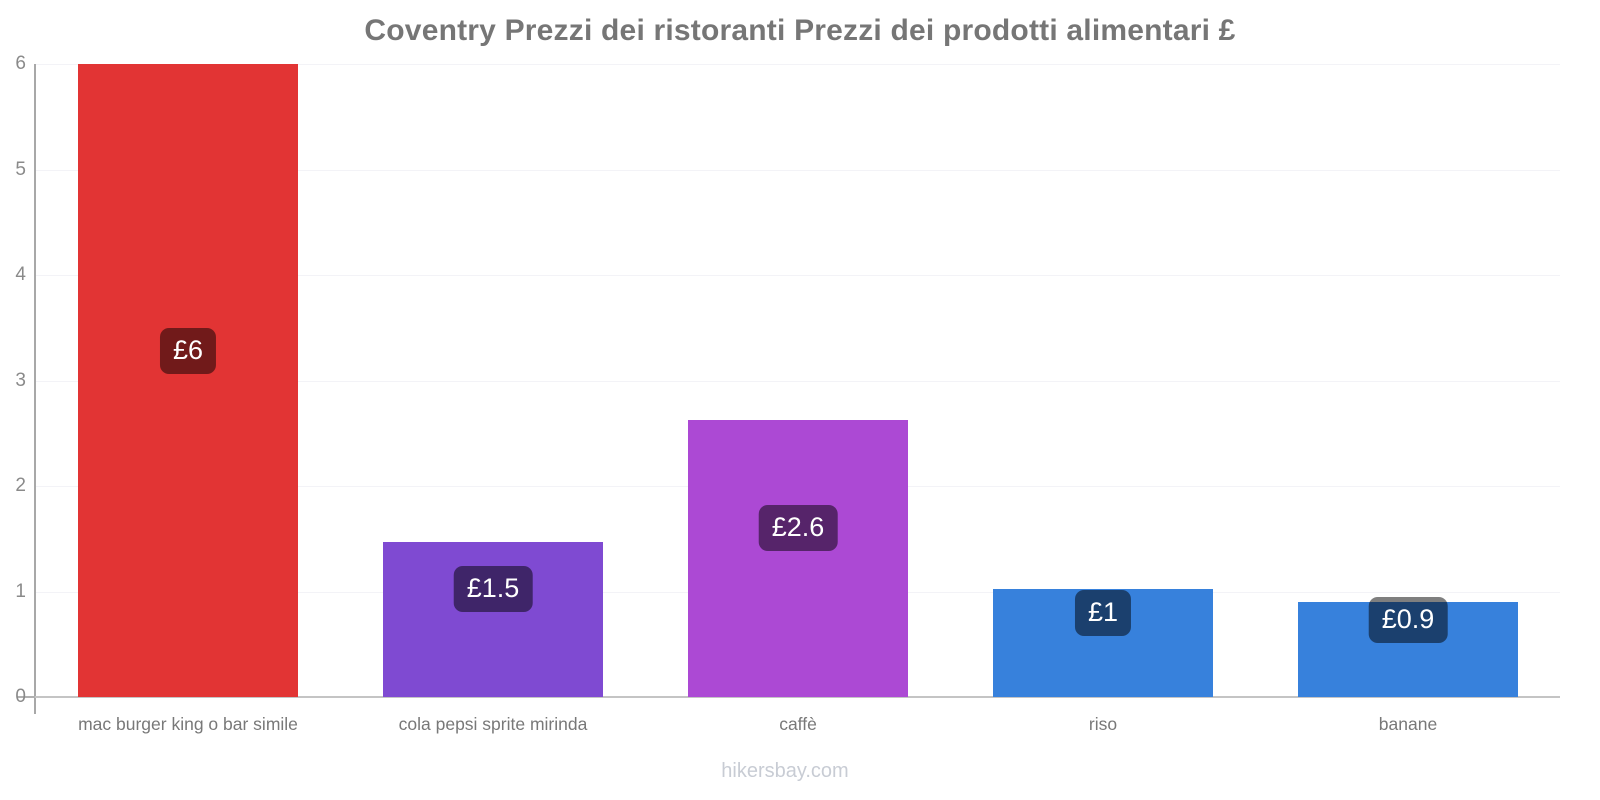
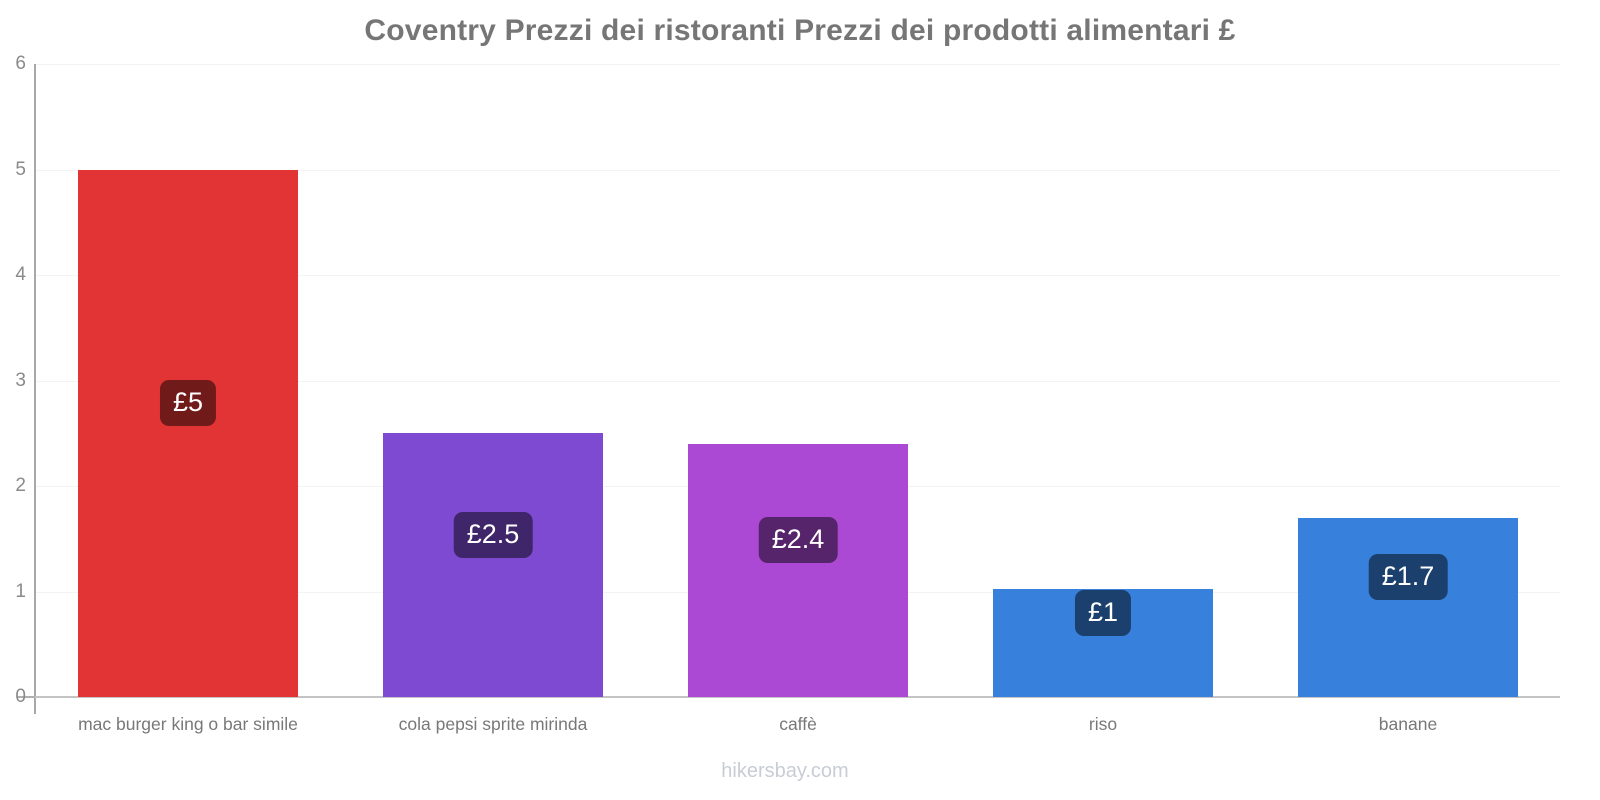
mac burger king o bar simile: £6 -> £5
cola pepsi sprite mirinda: £1.5 -> £2.5
caffè: £2.6 -> £2.4
banane: £0.9 -> £1.7
